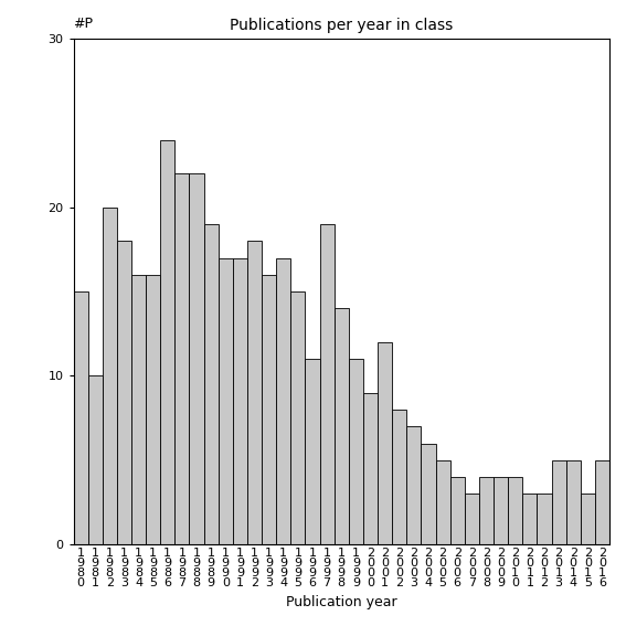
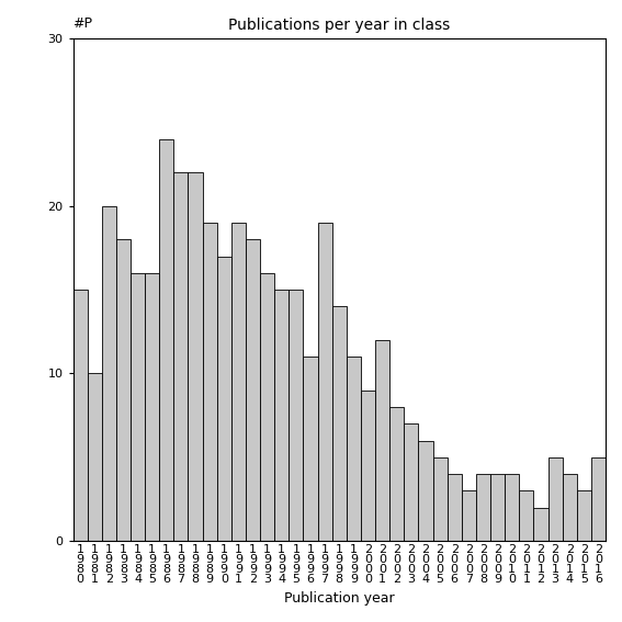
1 9 9 1: 17 -> 19
1 9 9 4: 17 -> 15
2 0 1 2: 3 -> 2
2 0 1 4: 5 -> 4
